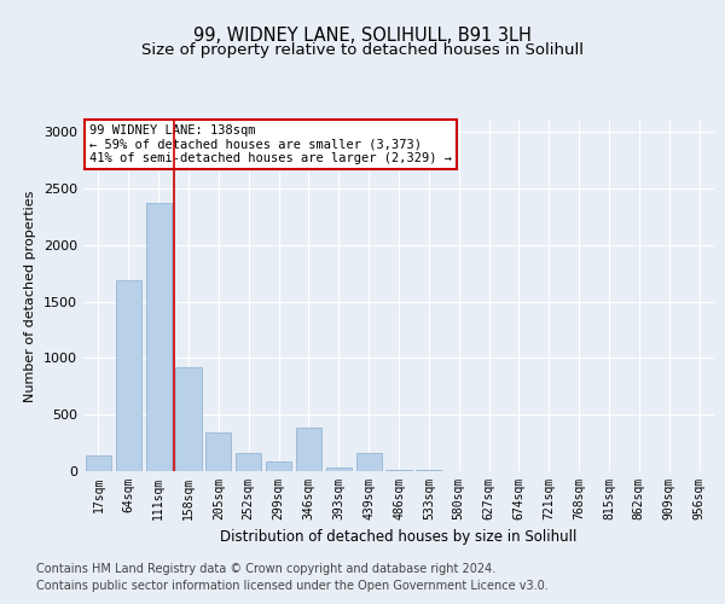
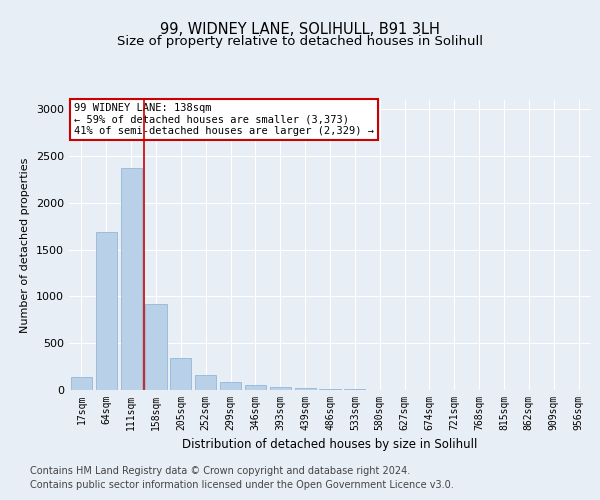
346sqm: 380 -> 60
439sqm: 160 -> 20
